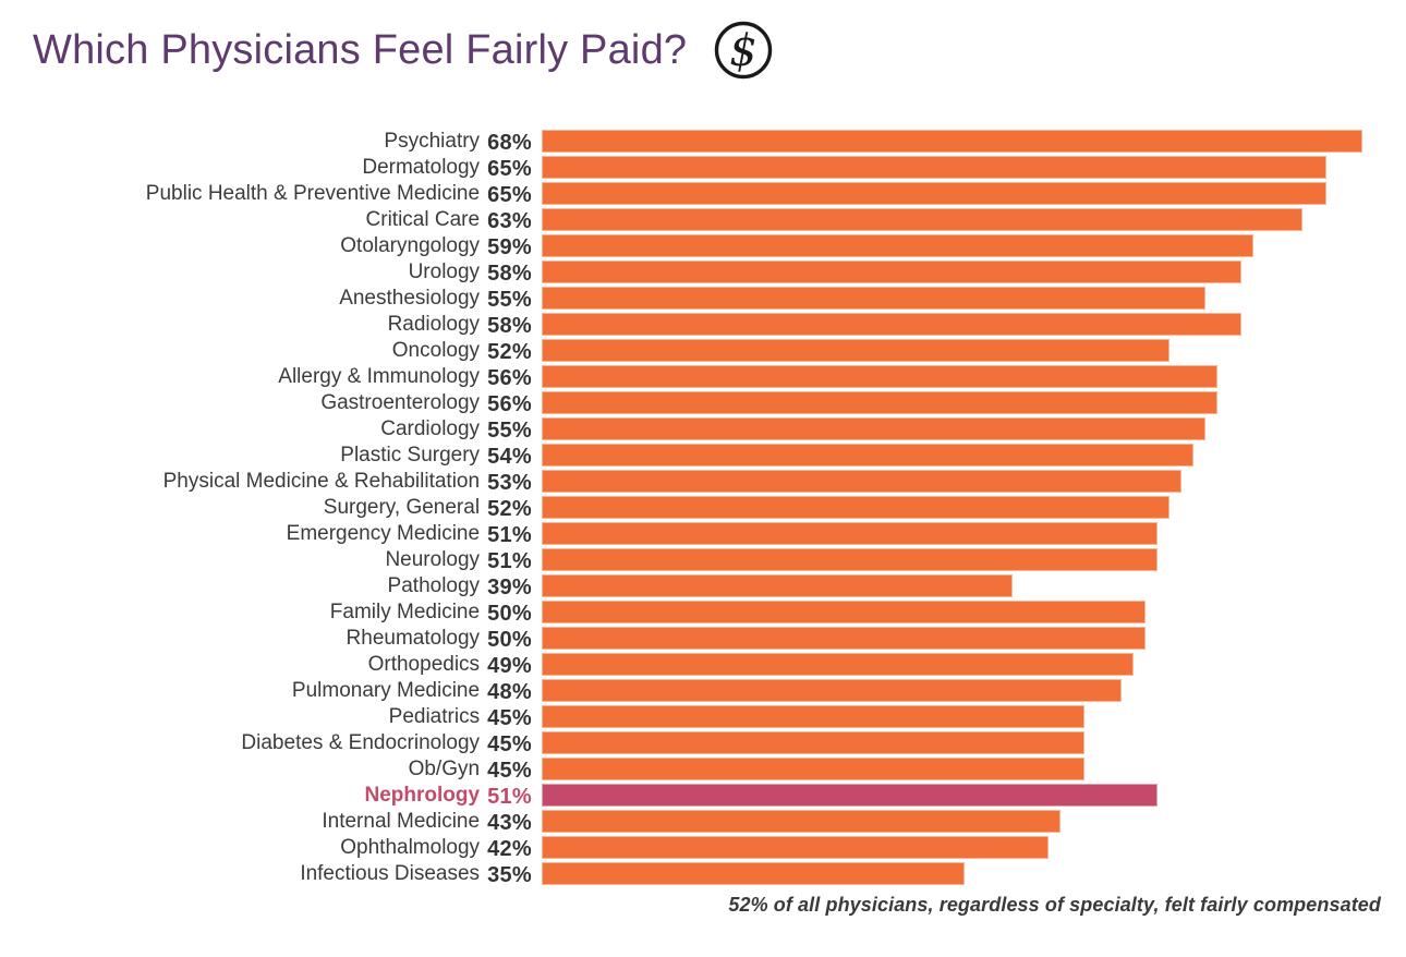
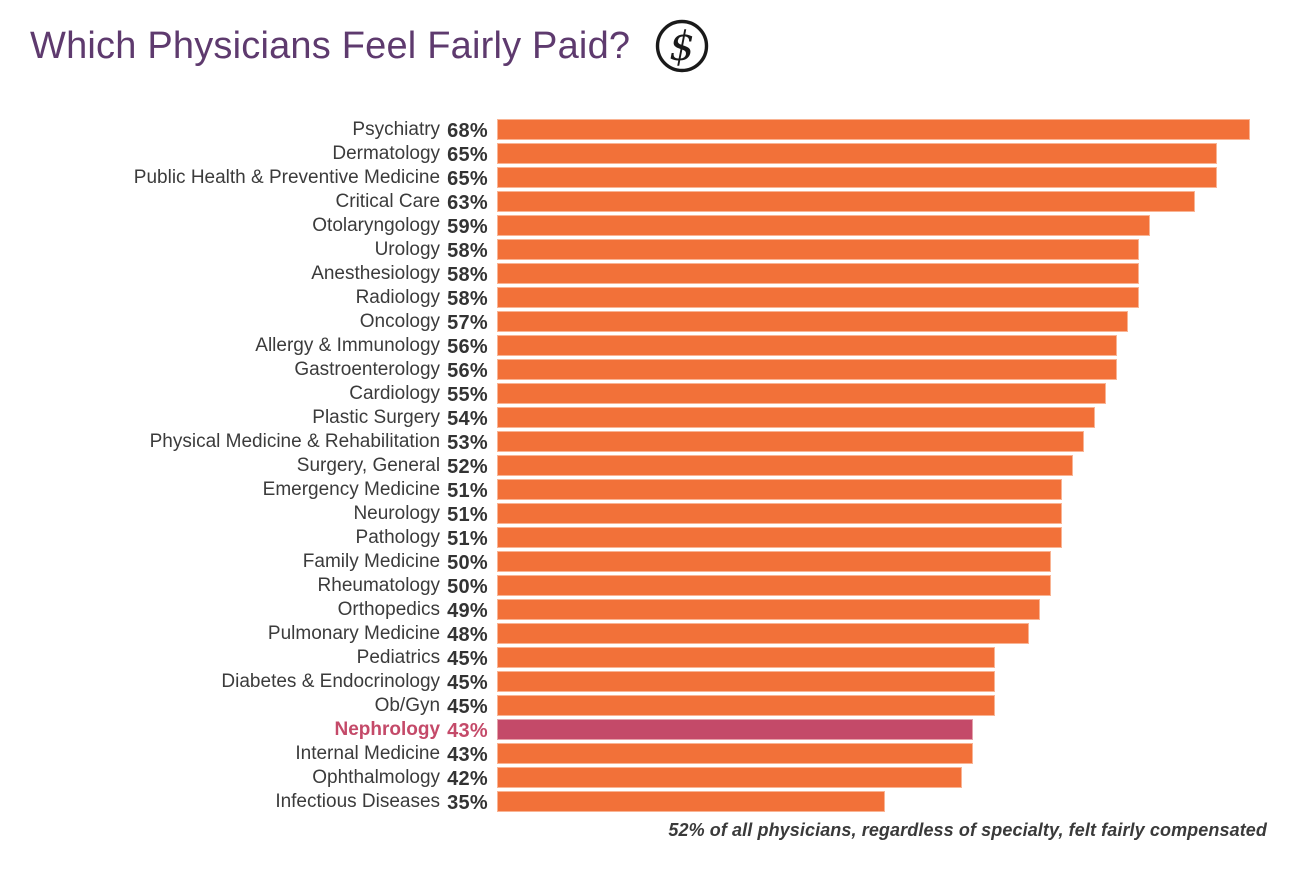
Anesthesiology: 55% -> 58%
Oncology: 52% -> 57%
Pathology: 39% -> 51%
Nephrology: 51% -> 43%
